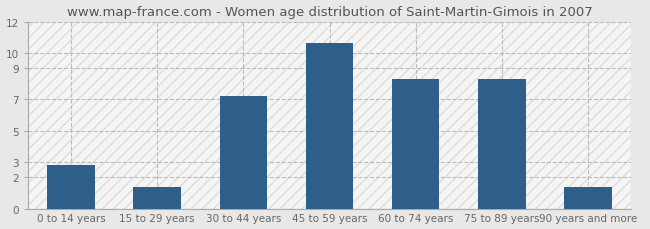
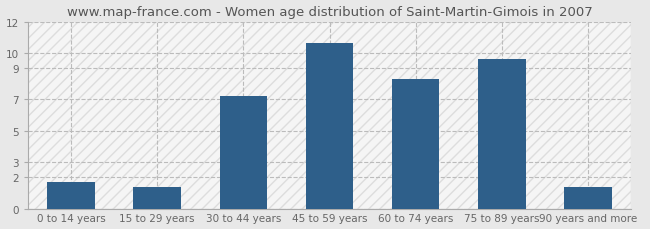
0 to 14 years: 2.8 -> 1.7
75 to 89 years: 8.3 -> 9.6
